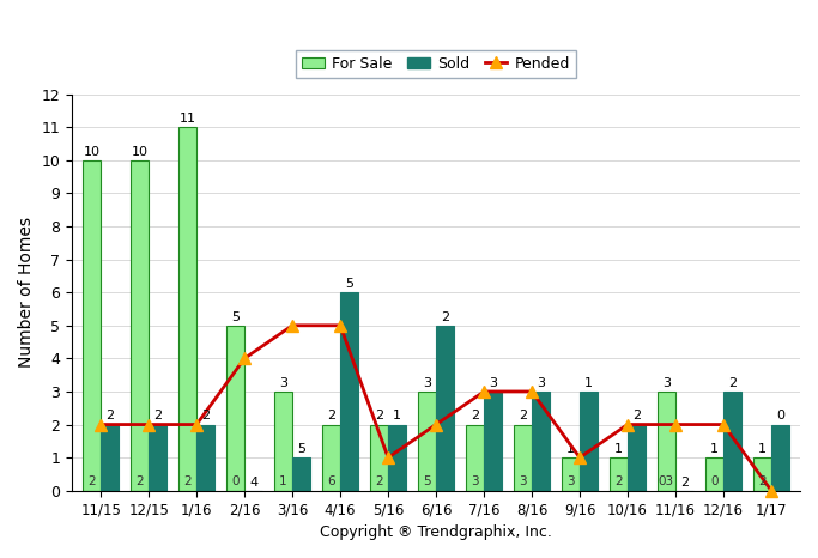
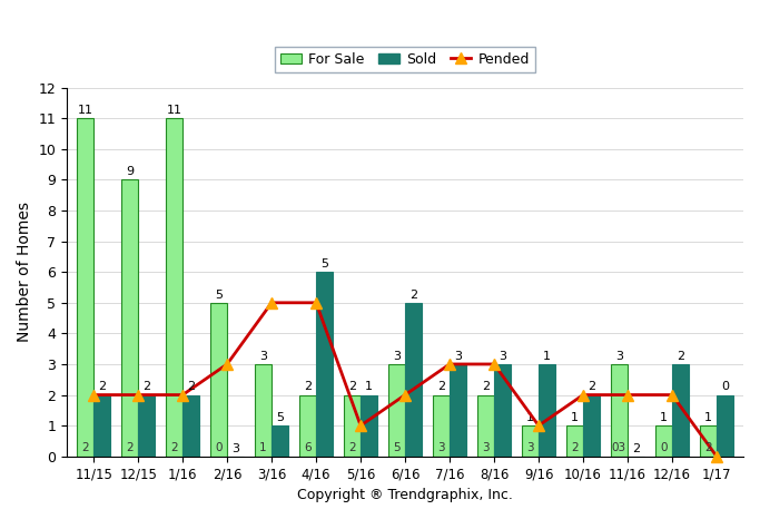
For Sale/11/15: 10 -> 11
For Sale/12/15: 10 -> 9
Pended/2/16: 4 -> 3
